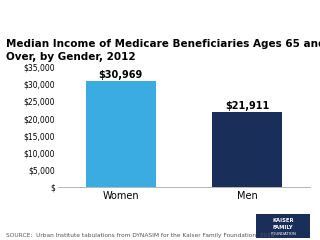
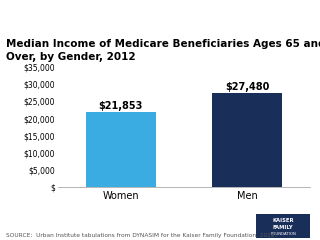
Women: $30,969 -> $21,853
Men: $21,911 -> $27,480
